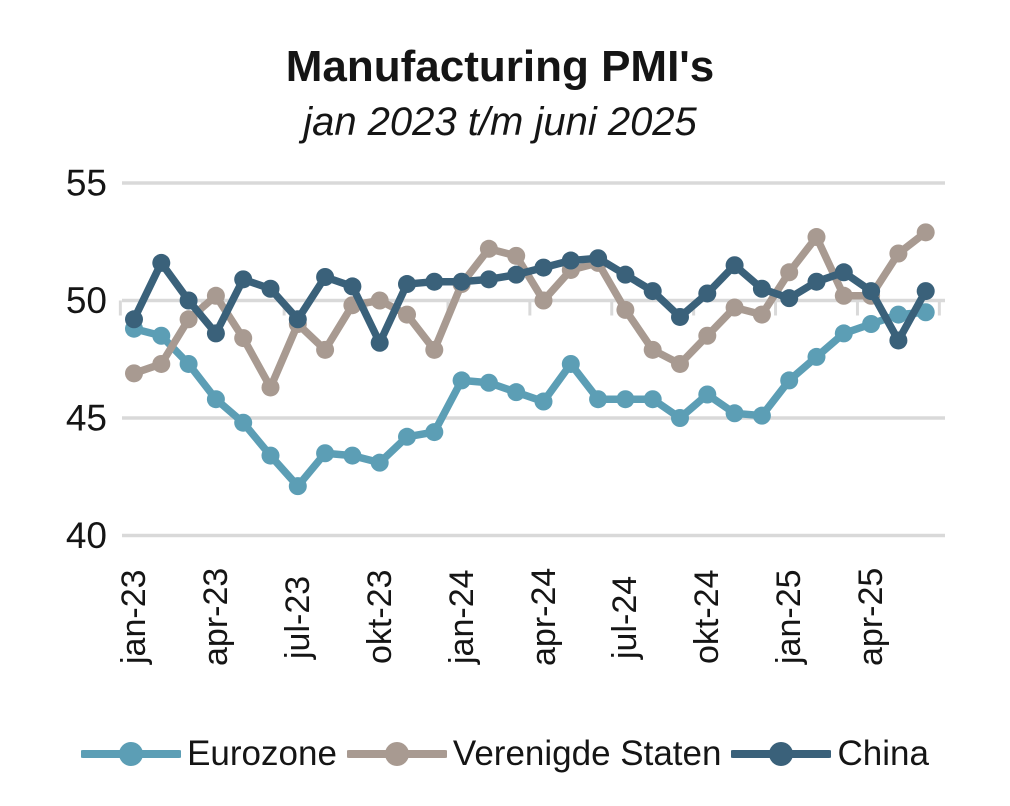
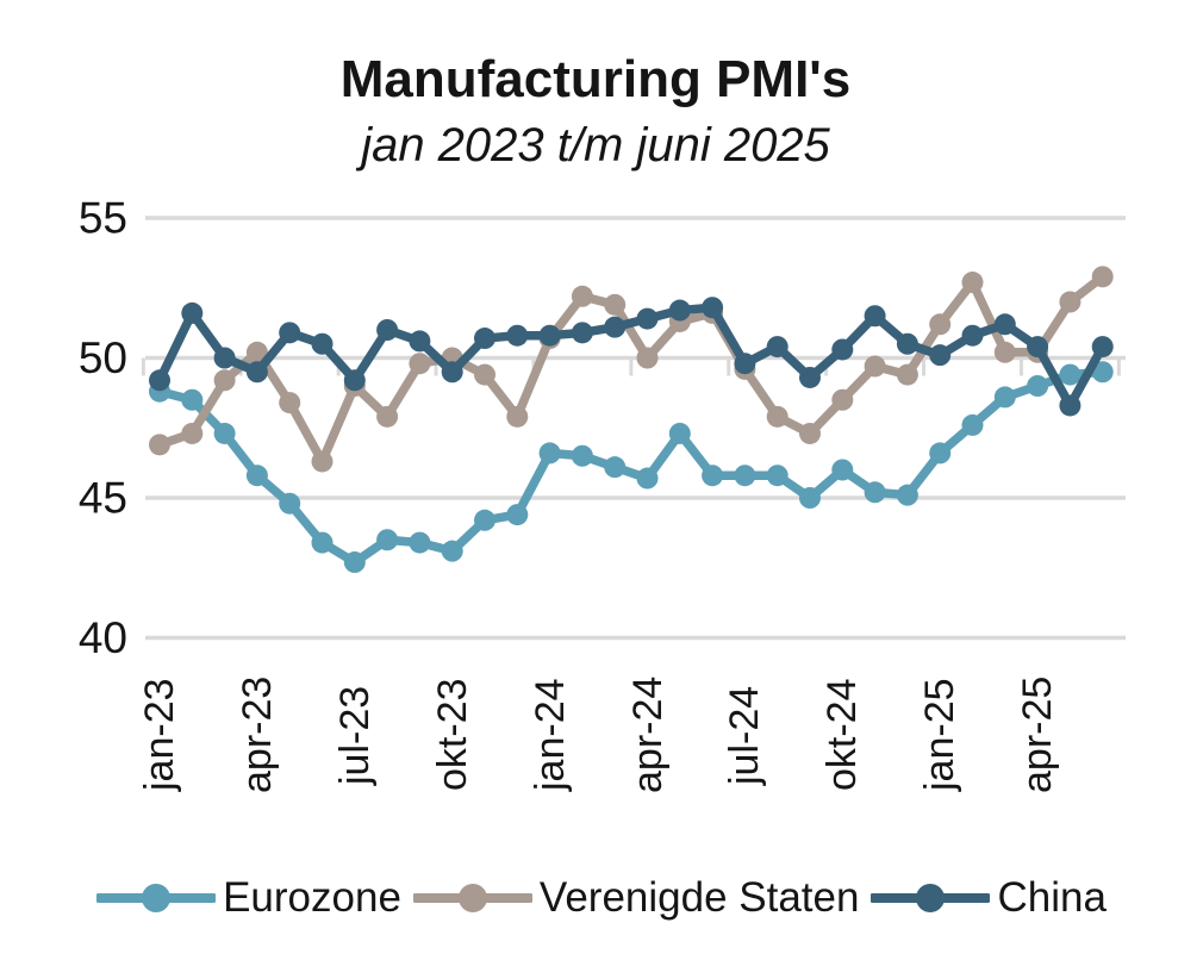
China/apr-23: 48.6 -> 49.5
Eurozone/jul-23: 42.1 -> 42.7
China/okt-23: 48.2 -> 49.5
China/jul-24: 51.1 -> 49.8
